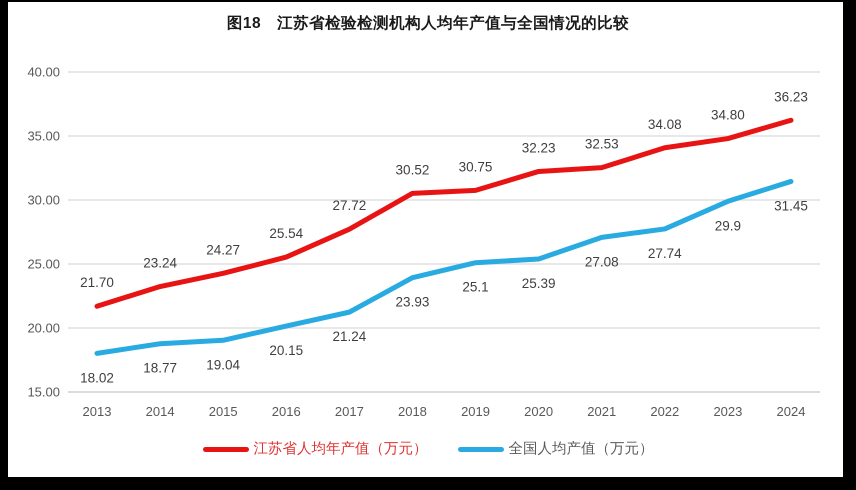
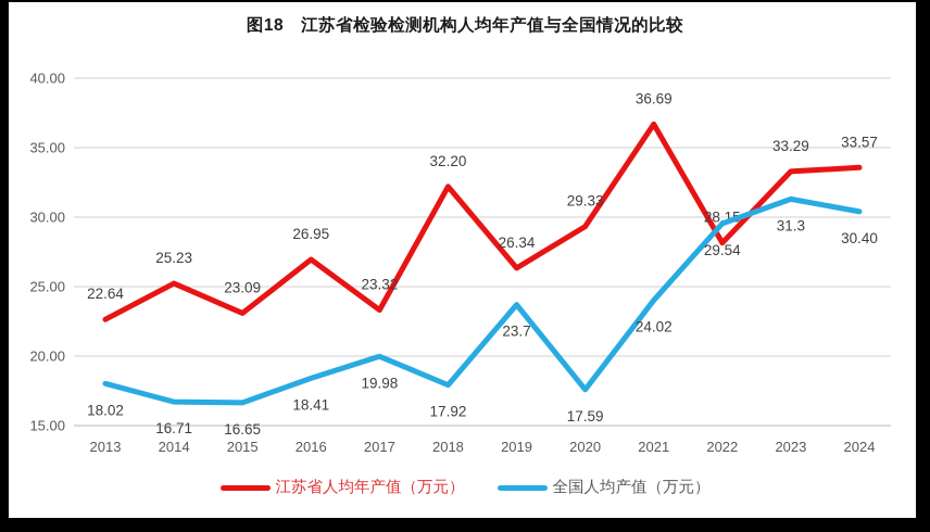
江苏省人均年产值（万元）/2013: 21.70 -> 22.64
江苏省人均年产值（万元）/2014: 23.24 -> 25.23
全国人均产值（万元）/2014: 18.77 -> 16.71
江苏省人均年产值（万元）/2015: 24.27 -> 23.09
全国人均产值（万元）/2015: 19.04 -> 16.65
江苏省人均年产值（万元）/2016: 25.54 -> 26.95
全国人均产值（万元）/2016: 20.15 -> 18.41
江苏省人均年产值（万元）/2017: 27.72 -> 23.32
全国人均产值（万元）/2017: 21.24 -> 19.98
江苏省人均年产值（万元）/2018: 30.52 -> 32.20
全国人均产值（万元）/2018: 23.93 -> 17.92
江苏省人均年产值（万元）/2019: 30.75 -> 26.34
全国人均产值（万元）/2019: 25.1 -> 23.7
江苏省人均年产值（万元）/2020: 32.23 -> 29.33
全国人均产值（万元）/2020: 25.39 -> 17.59
江苏省人均年产值（万元）/2021: 32.53 -> 36.69
全国人均产值（万元）/2021: 27.08 -> 24.02
江苏省人均年产值（万元）/2022: 34.08 -> 28.15
全国人均产值（万元）/2022: 27.74 -> 29.54
江苏省人均年产值（万元）/2023: 34.80 -> 33.29
全国人均产值（万元）/2023: 29.9 -> 31.3
江苏省人均年产值（万元）/2024: 36.23 -> 33.57
全国人均产值（万元）/2024: 31.45 -> 30.40
